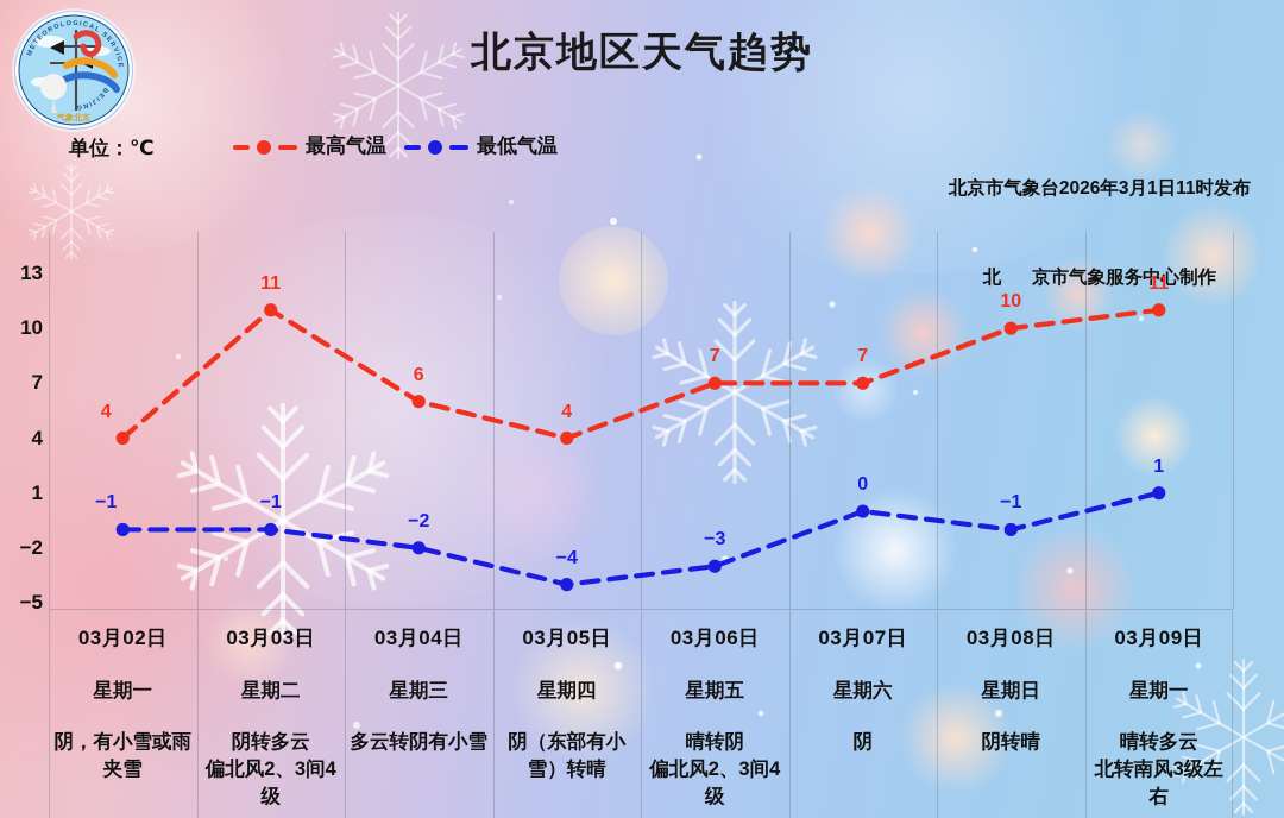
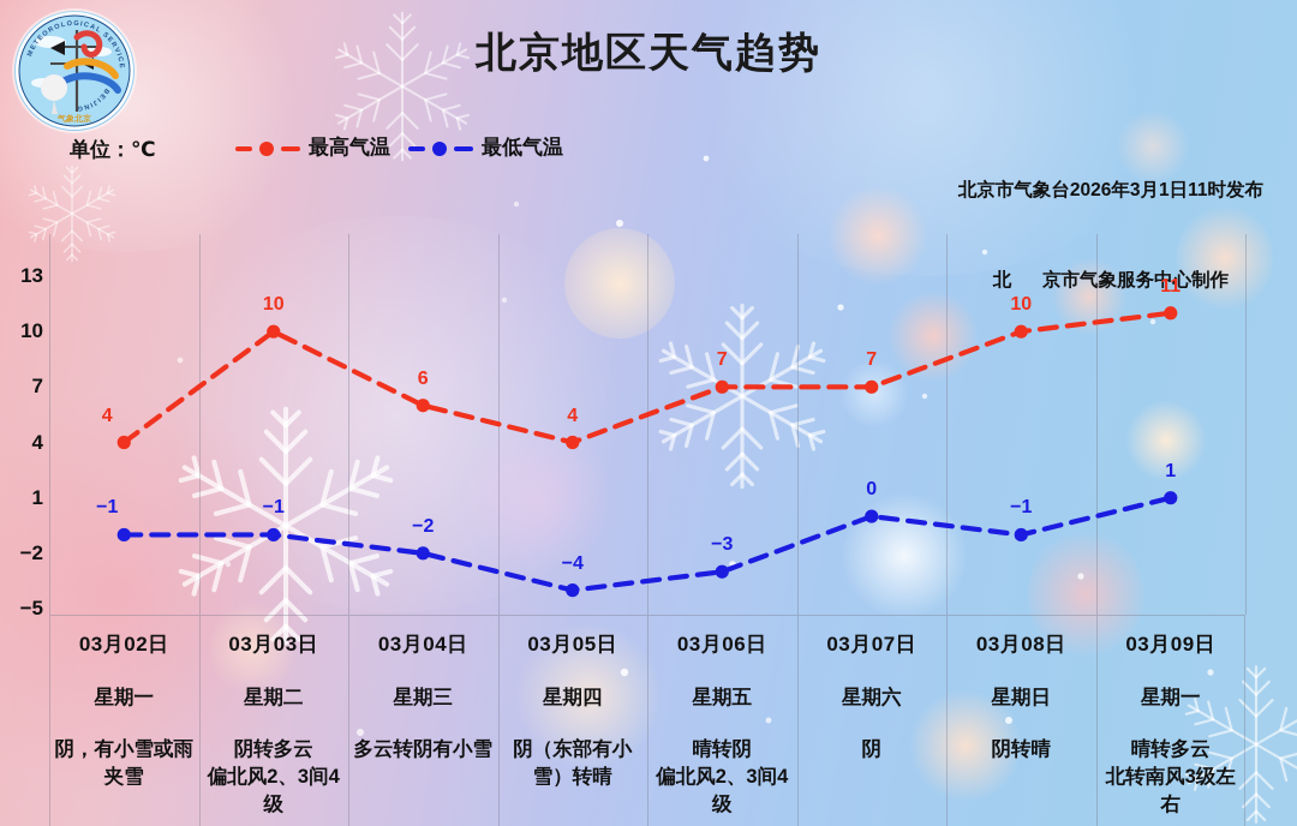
最高气温/03月03日: 11 -> 10
